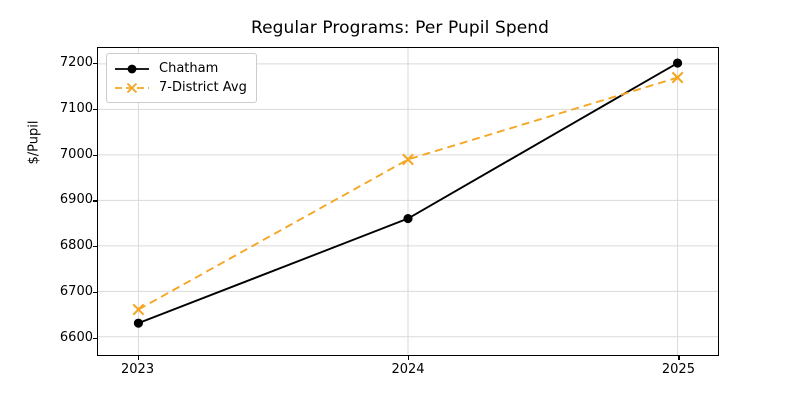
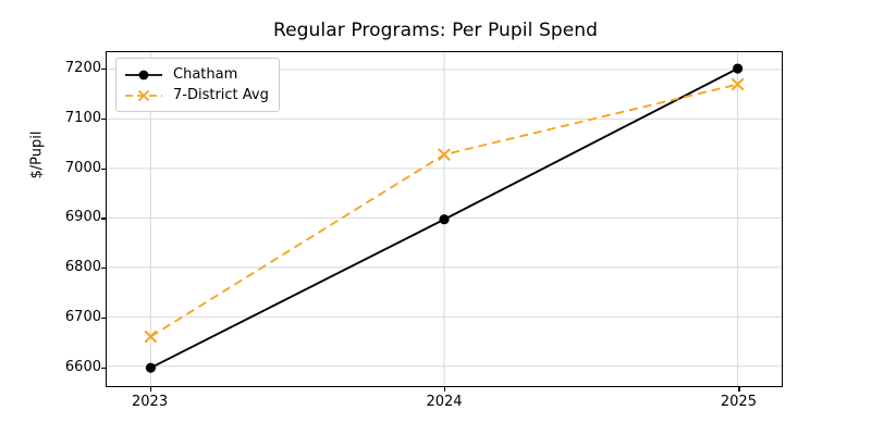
Chatham/2023: 6630 -> 6600
Chatham/2024: 6860 -> 6900
7-District Avg/2024: 6990 -> 7030
